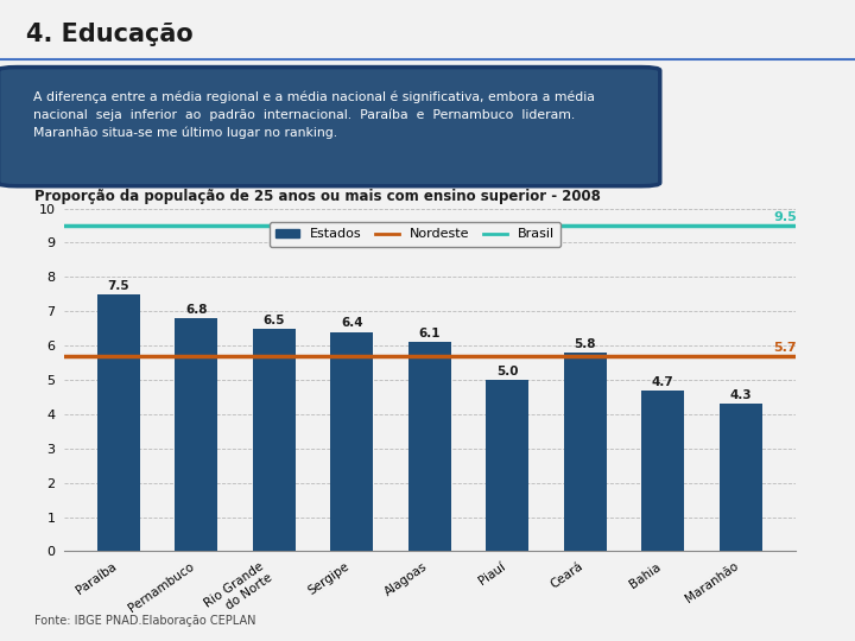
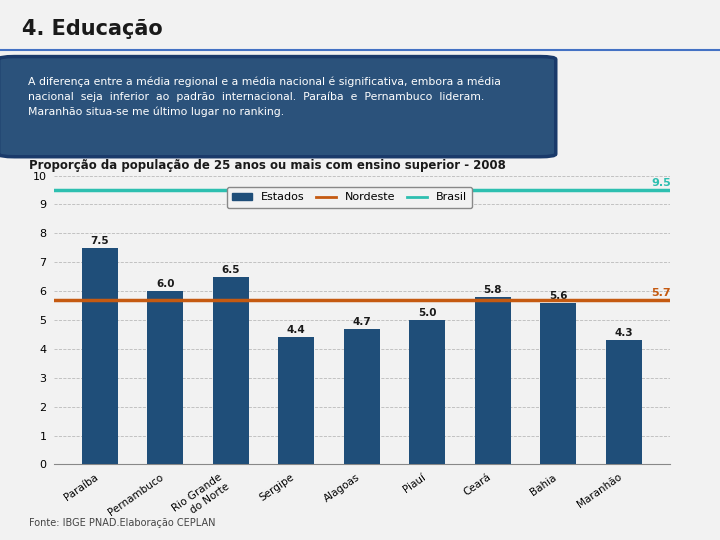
Pernambuco: 6.8 -> 6.0
Sergipe: 6.4 -> 4.4
Alagoas: 6.1 -> 4.7
Bahia: 4.7 -> 5.6
